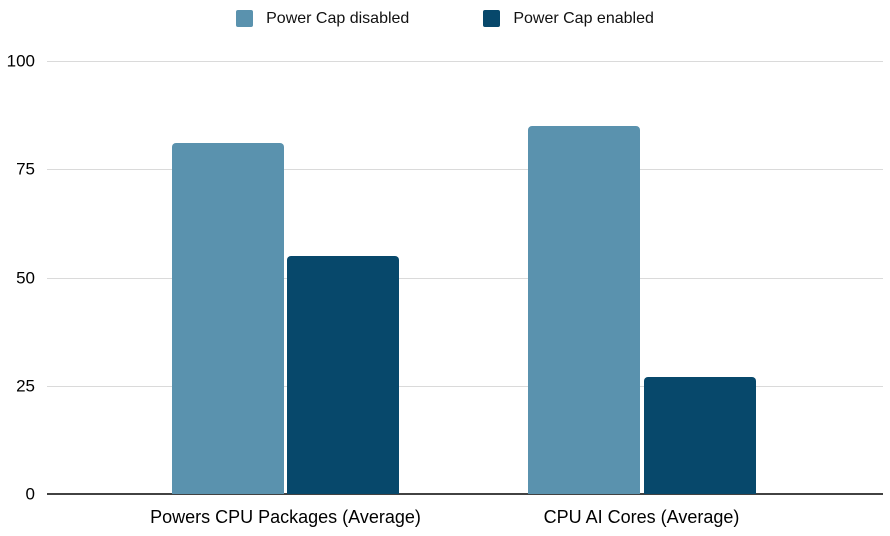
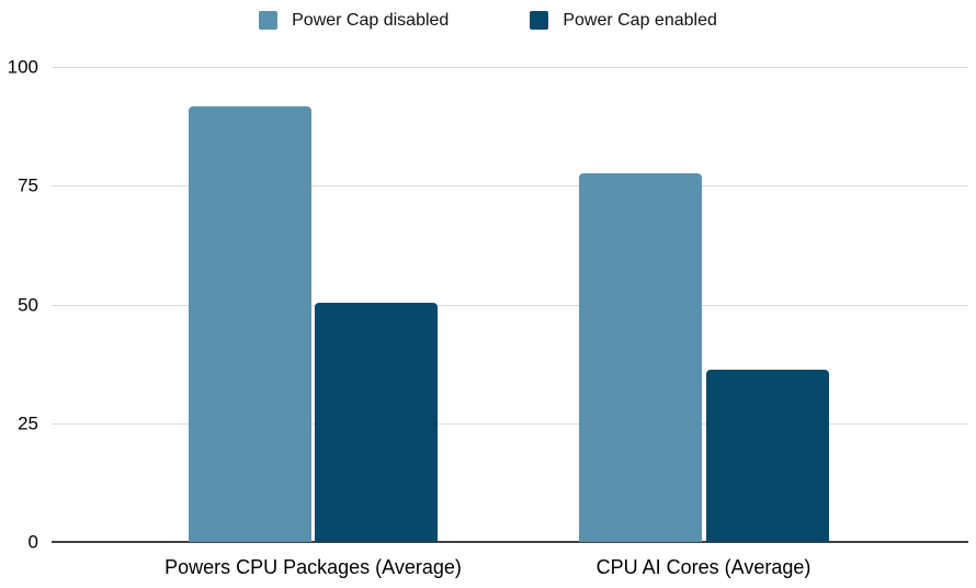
Power Cap disabled/Powers CPU Packages (Average): 81 -> 92
Power Cap enabled/Powers CPU Packages (Average): 55 -> 50
Power Cap disabled/CPU AI Cores (Average): 85 -> 78
Power Cap enabled/CPU AI Cores (Average): 27 -> 36
